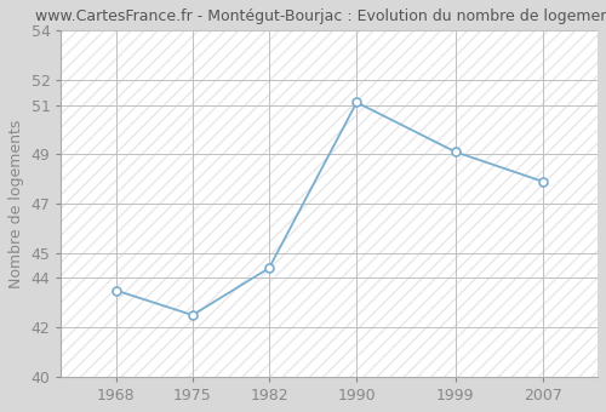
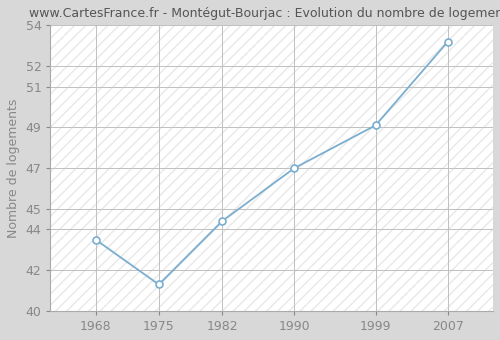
1975: 42.5 -> 41.3
1990: 51.1 -> 47.0
2007: 47.9 -> 53.2
